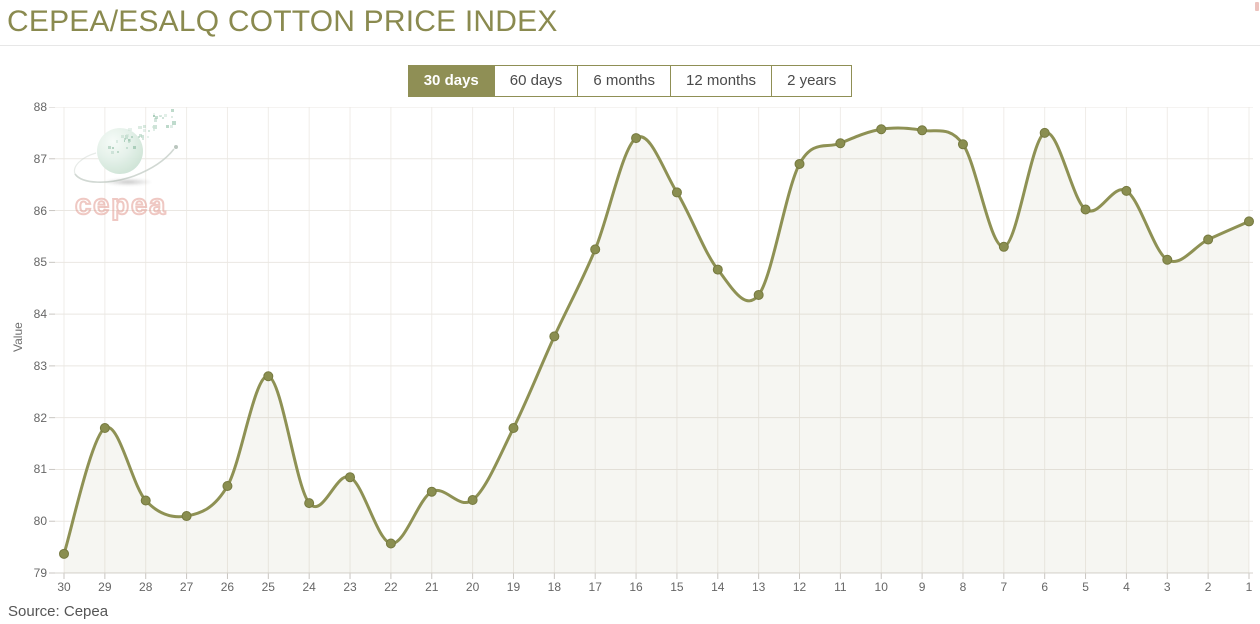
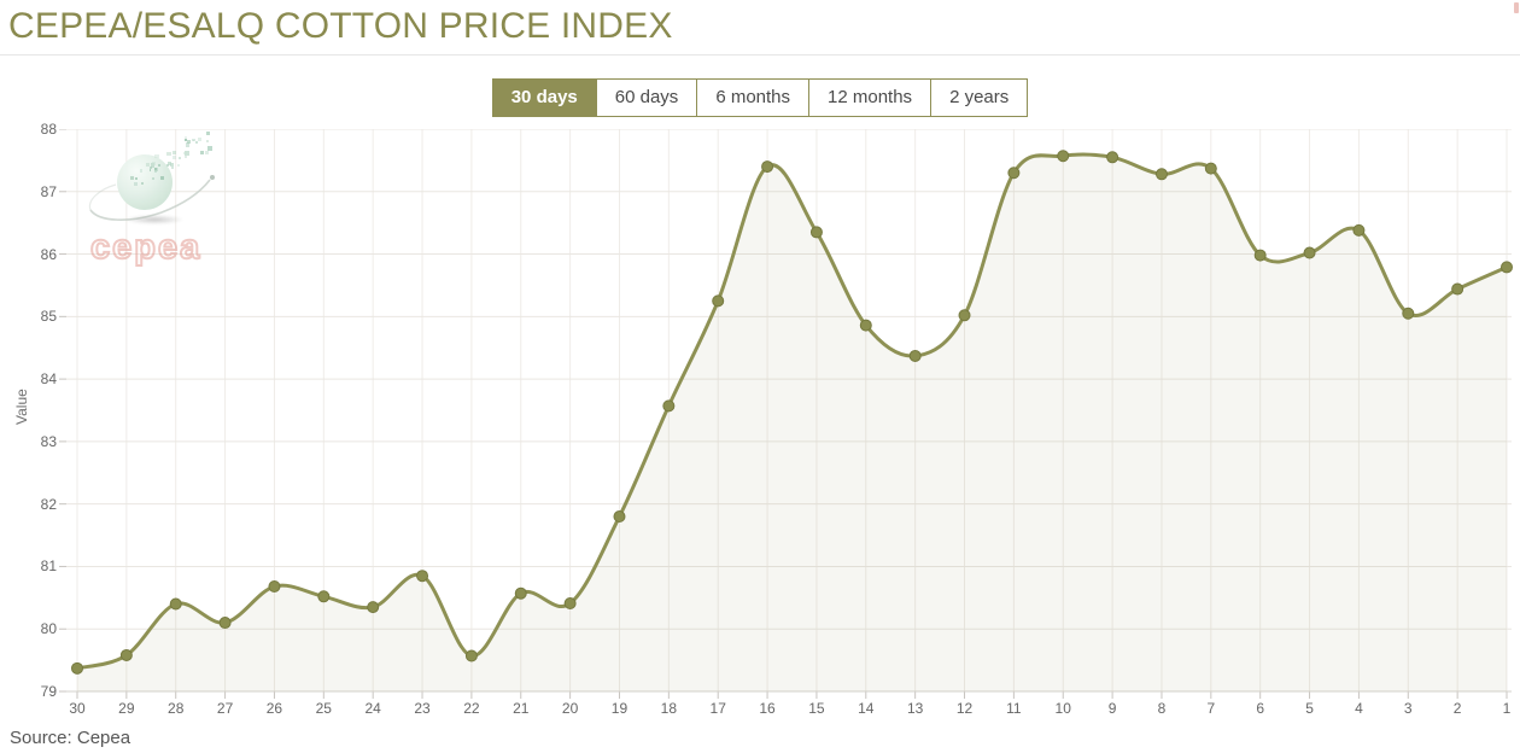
29: 81.8 -> 79.6
25: 82.8 -> 80.5
12: 86.9 -> 85.0
7: 85.3 -> 87.4
6: 87.5 -> 86.0
